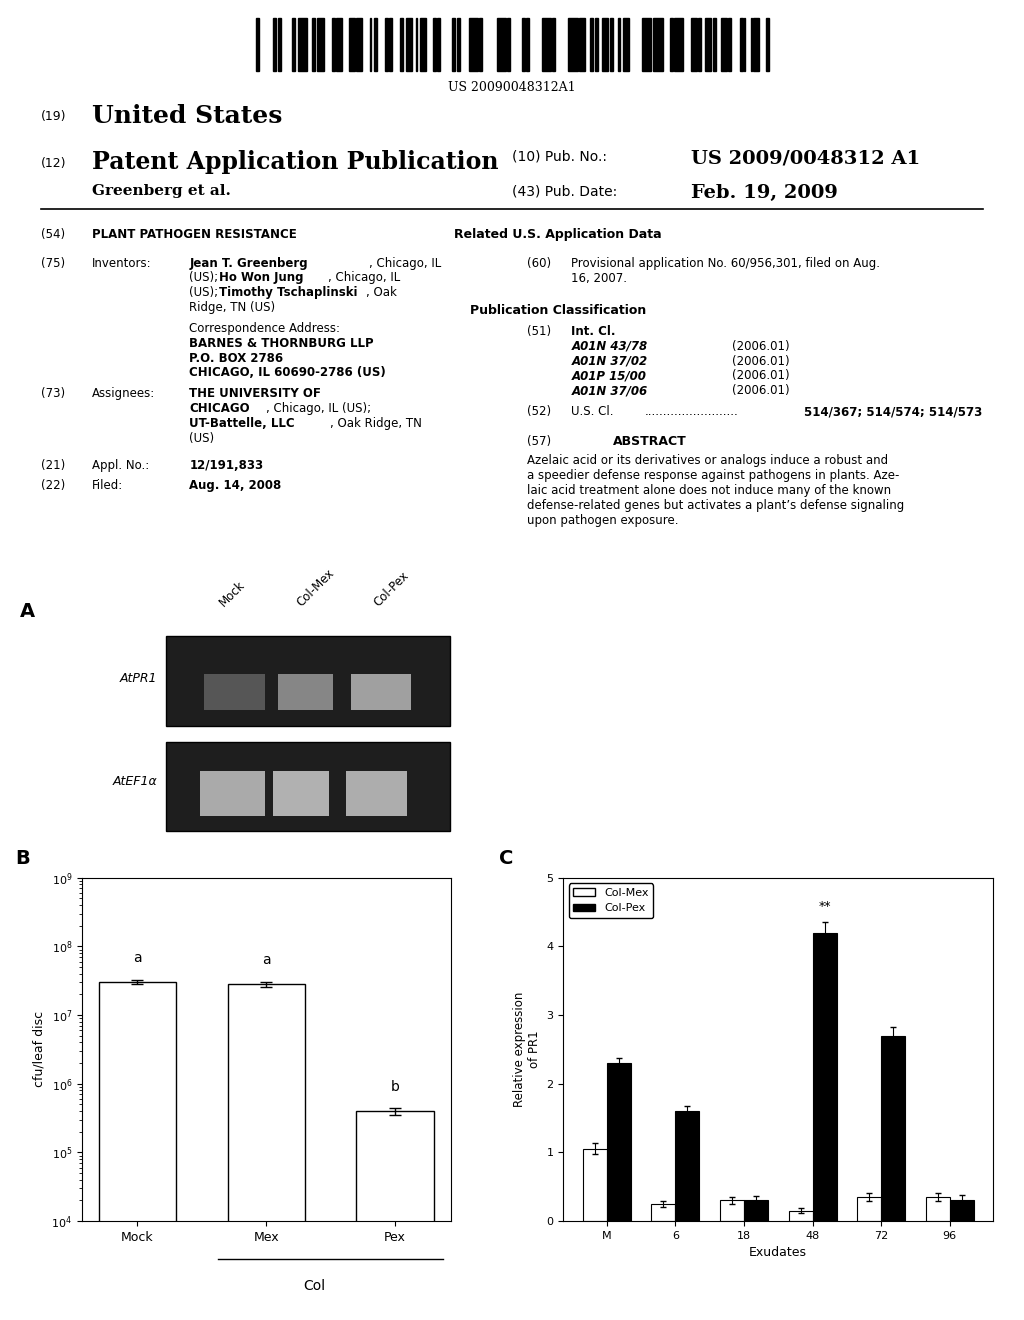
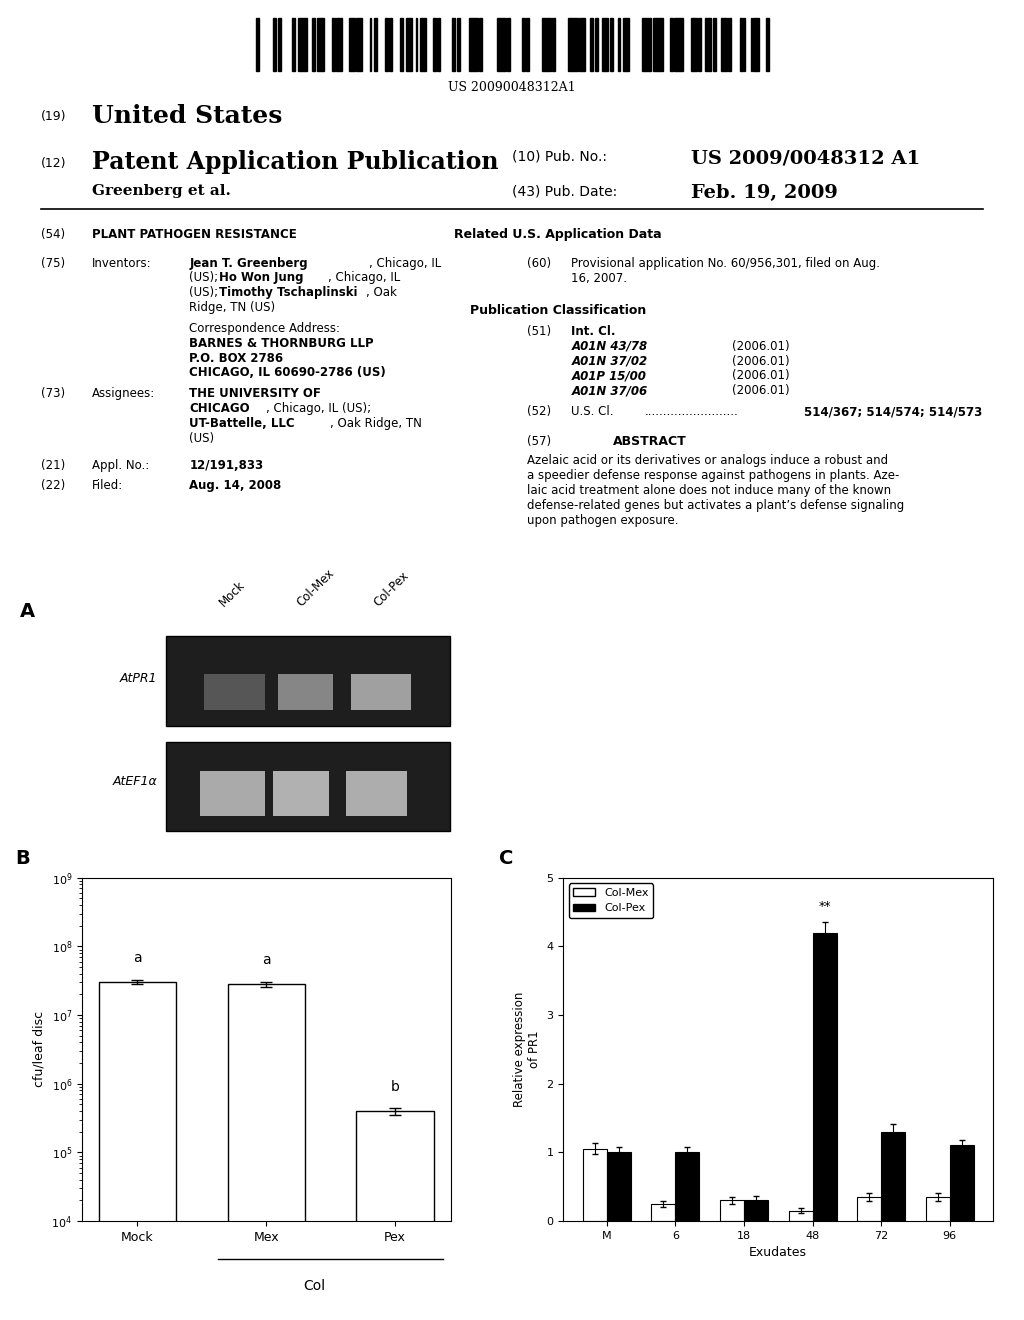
Col-Pex/M: 2.3 -> 1.0
Col-Pex/6: 1.6 -> 1.0
Col-Pex/72: 2.7 -> 1.3
Col-Pex/96: 0.3 -> 1.1
